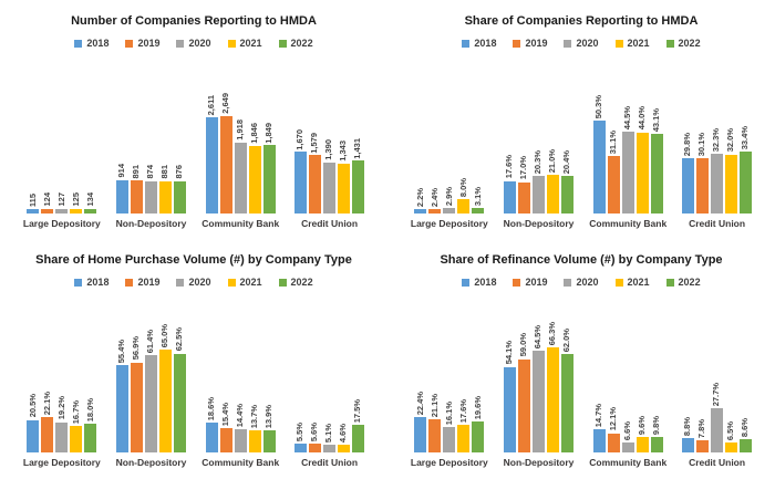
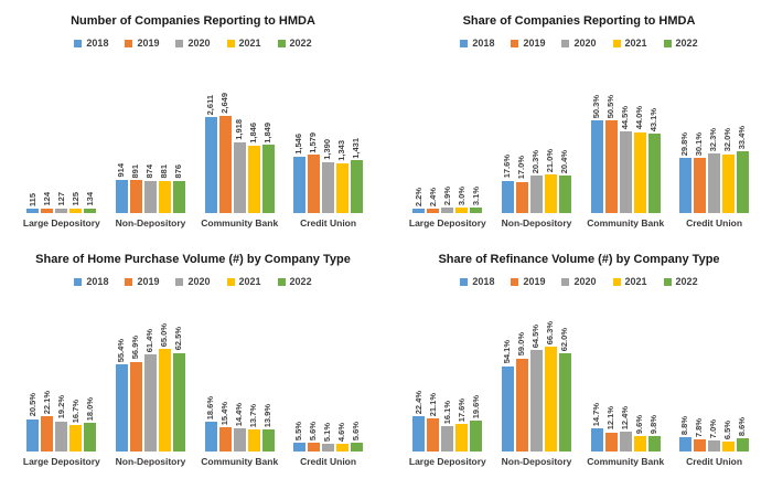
Number of Companies Reporting to HMDA/2018/Credit Union: 1,670 -> 1,546
Share of Companies Reporting to HMDA/2021/Large Depository: 8.0% -> 3.0%
Share of Companies Reporting to HMDA/2019/Community Bank: 31.1% -> 50.5%
Share of Home Purchase Volume (#) by Company Type/2022/Credit Union: 17.5% -> 5.6%
Share of Refinance Volume (#) by Company Type/2020/Community Bank: 6.6% -> 12.4%
Share of Refinance Volume (#) by Company Type/2020/Credit Union: 27.7% -> 7.0%
